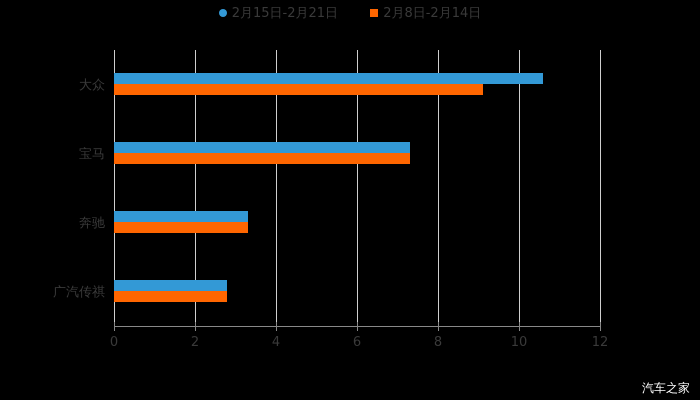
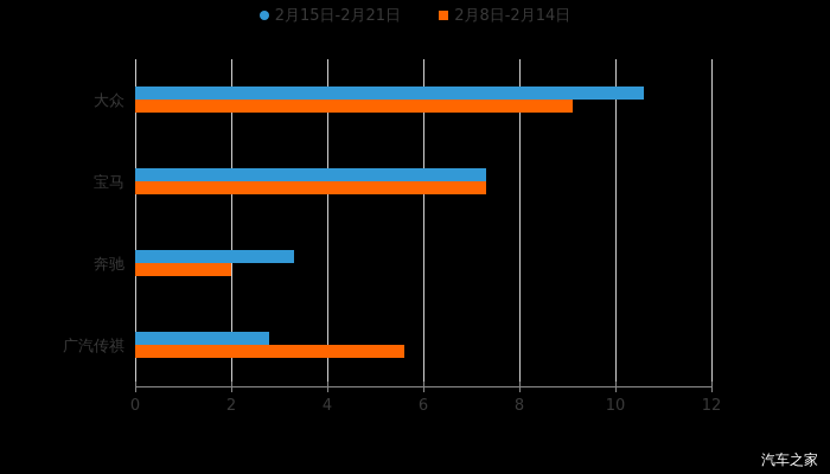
2月8日-2月14日/奔驰: 3.3 -> 2.0
2月8日-2月14日/广汽传祺: 2.8 -> 5.6
